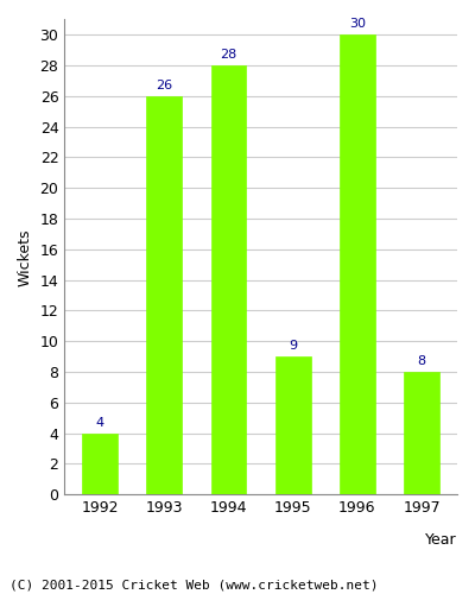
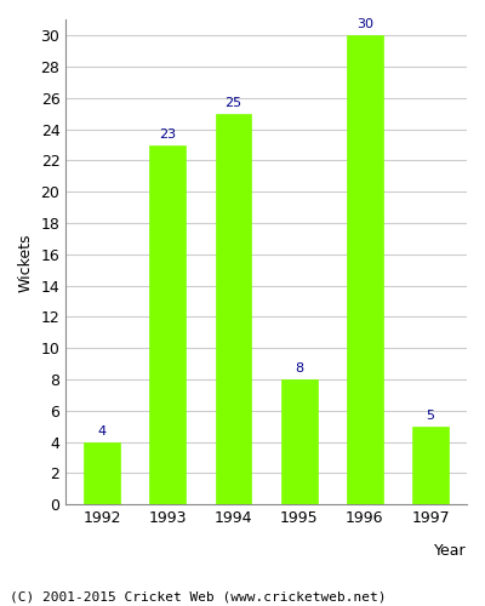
1993: 26 -> 23
1994: 28 -> 25
1995: 9 -> 8
1997: 8 -> 5
